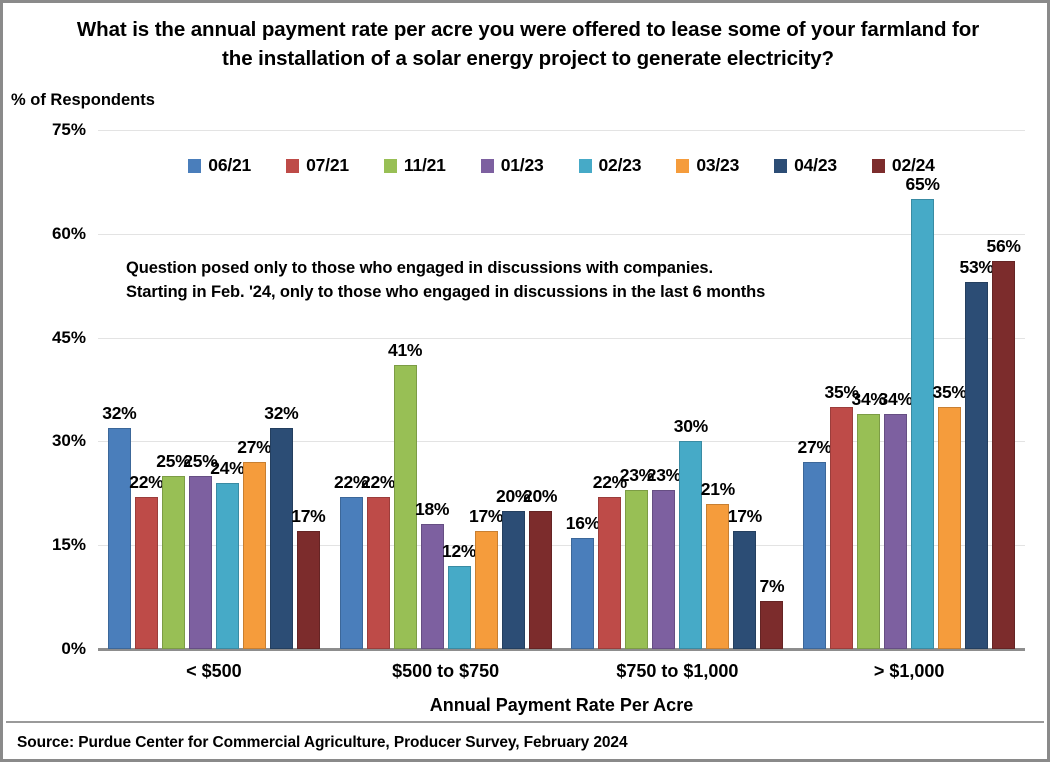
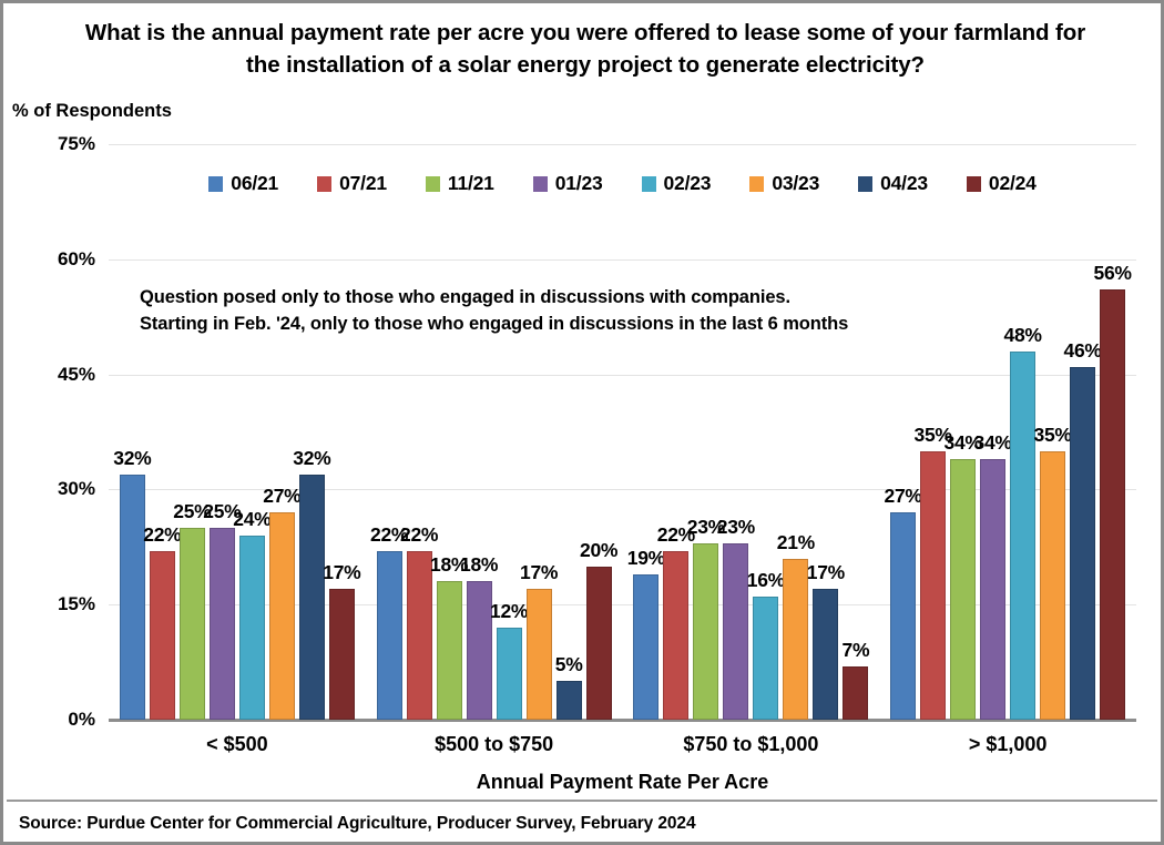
11/21/$500 to $750: 41% -> 18%
04/23/$500 to $750: 20% -> 5%
06/21/$750 to $1,000: 16% -> 19%
02/23/$750 to $1,000: 30% -> 16%
02/23/> $1,000: 65% -> 48%
04/23/> $1,000: 53% -> 46%
